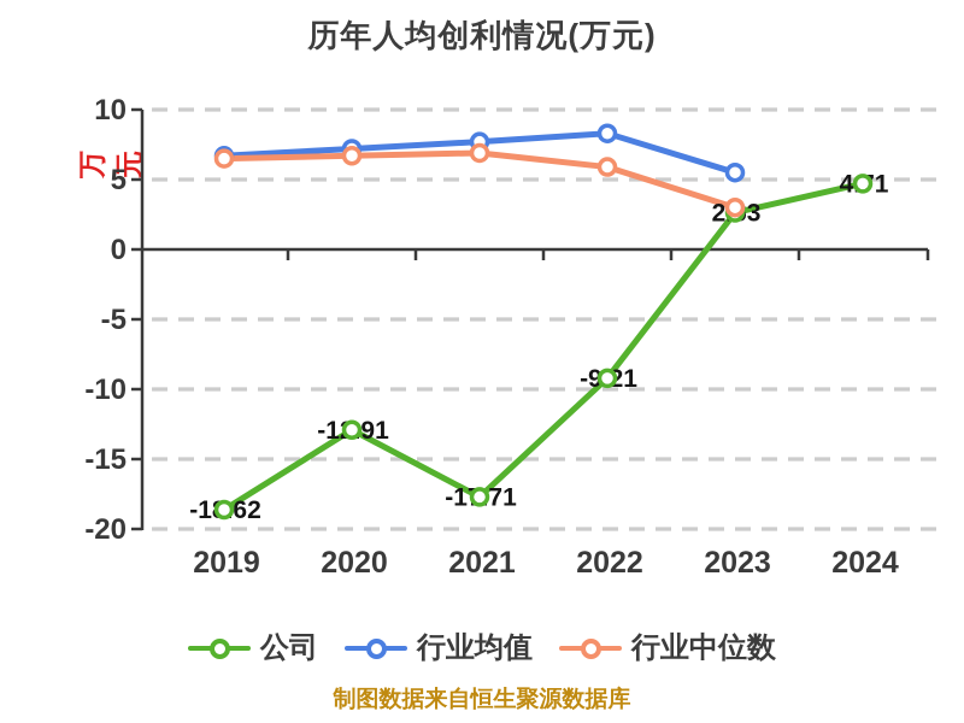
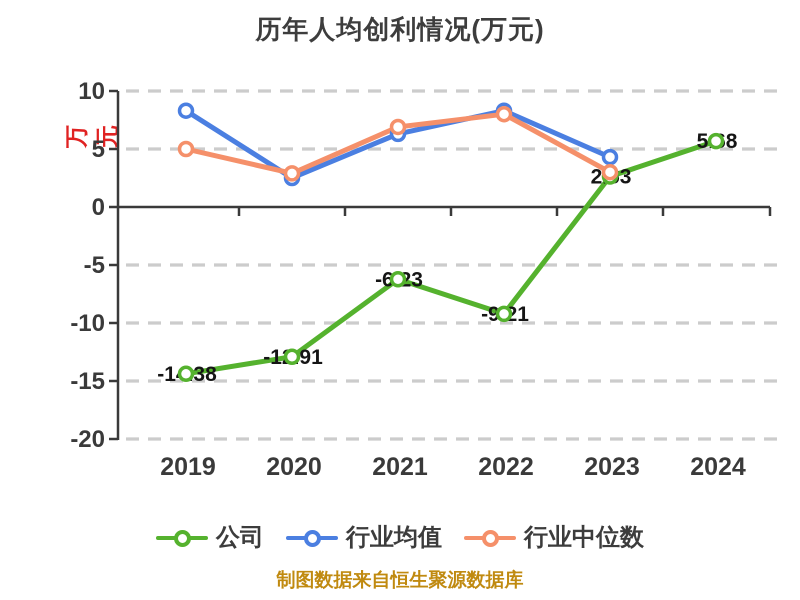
公司/2019: -18.62 -> -14.38
行业均值/2019: 6.7 -> 8.3
行业中位数/2019: 6.5 -> 5.0
行业均值/2020: 7.2 -> 2.5
行业中位数/2020: 6.7 -> 2.9
公司/2021: -17.71 -> -6.23
行业均值/2021: 7.7 -> 6.3
行业中位数/2022: 5.9 -> 8.0
行业均值/2023: 5.5 -> 4.3
公司/2024: 4.71 -> 5.68
